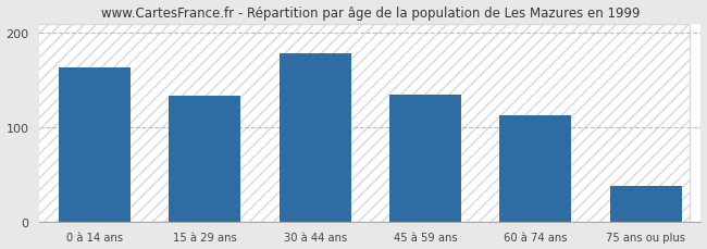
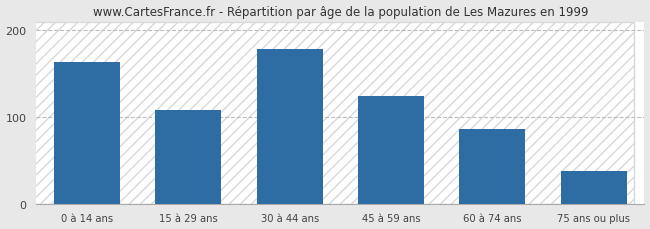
15 à 29 ans: 133 -> 108
45 à 59 ans: 135 -> 124
60 à 74 ans: 113 -> 86
